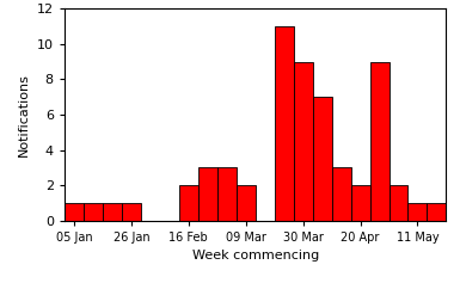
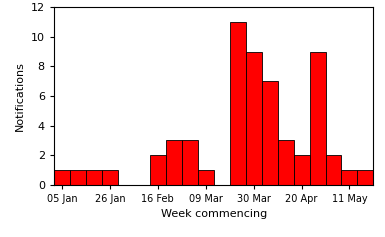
09 Mar: 2 -> 1
